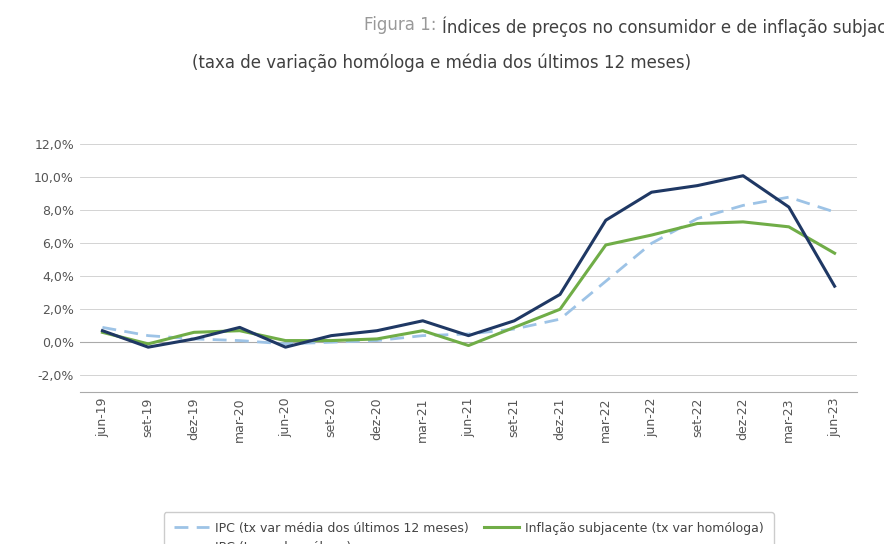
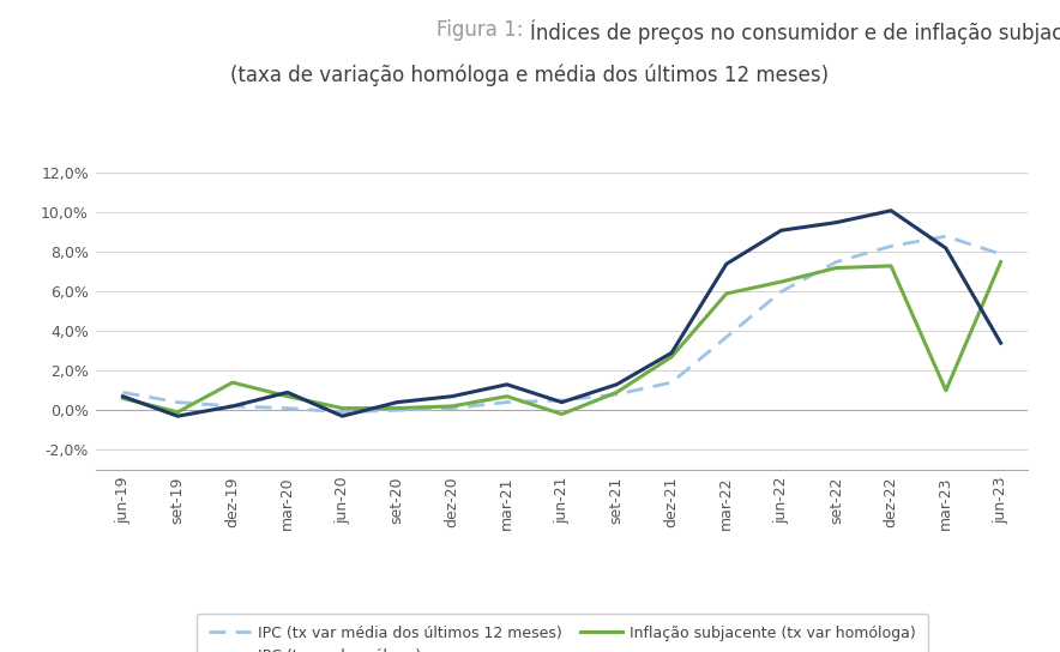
Inflação subjacente (tx var homóloga)/dez-19: 0,6% -> 1,4%
Inflação subjacente (tx var homóloga)/dez-21: 2,0% -> 2,7%
Inflação subjacente (tx var homóloga)/mar-23: 7,0% -> 1,0%
Inflação subjacente (tx var homóloga)/jun-23: 5,4% -> 7,5%
